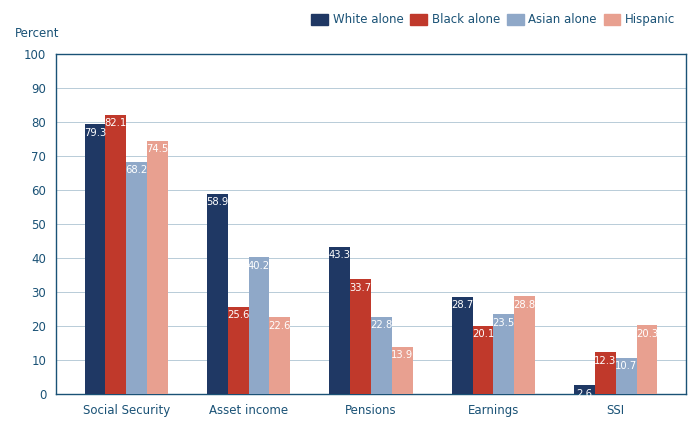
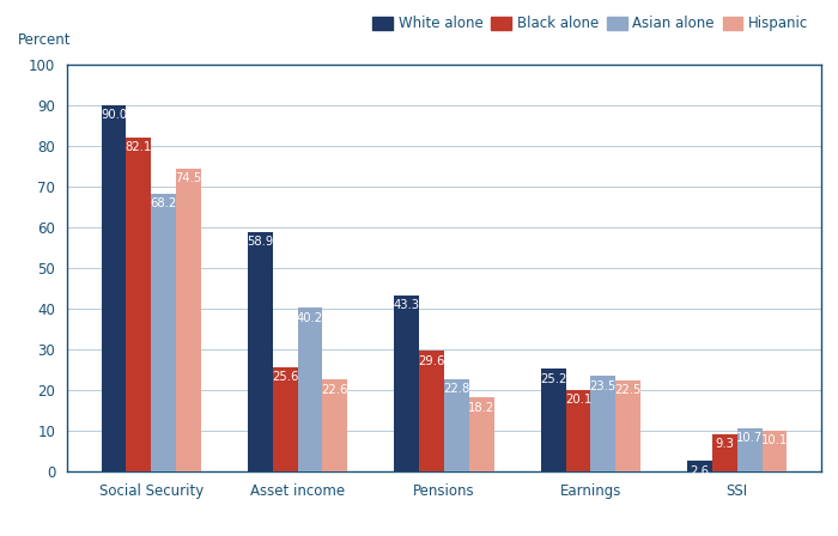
White alone/Social Security: 79.3 -> 90.0
Black alone/Pensions: 33.7 -> 29.6
Hispanic/Pensions: 13.9 -> 18.2
White alone/Earnings: 28.7 -> 25.2
Hispanic/Earnings: 28.8 -> 22.5
Black alone/SSI: 12.3 -> 9.3
Hispanic/SSI: 20.3 -> 10.1
